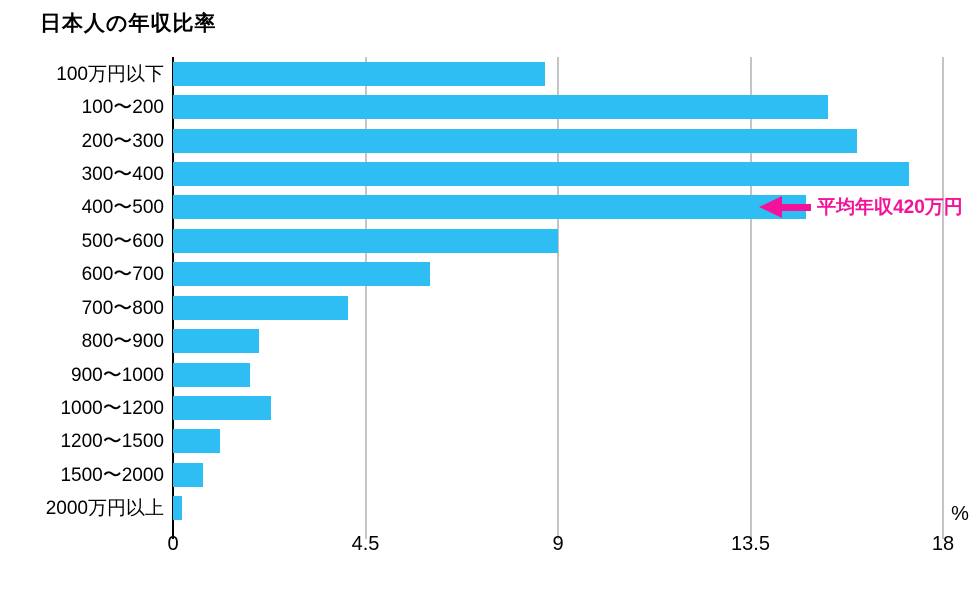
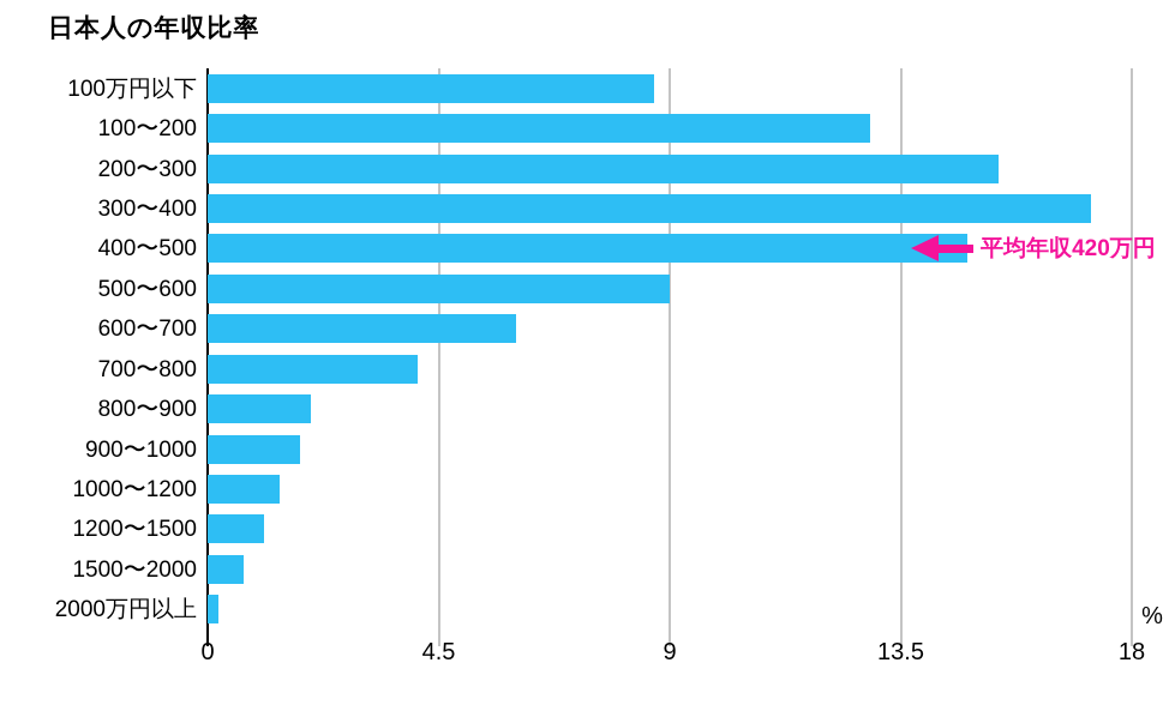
100〜200: 15.3 -> 12.9
200〜300: 16.0 -> 15.4
1000〜1200: 2.3 -> 1.4
